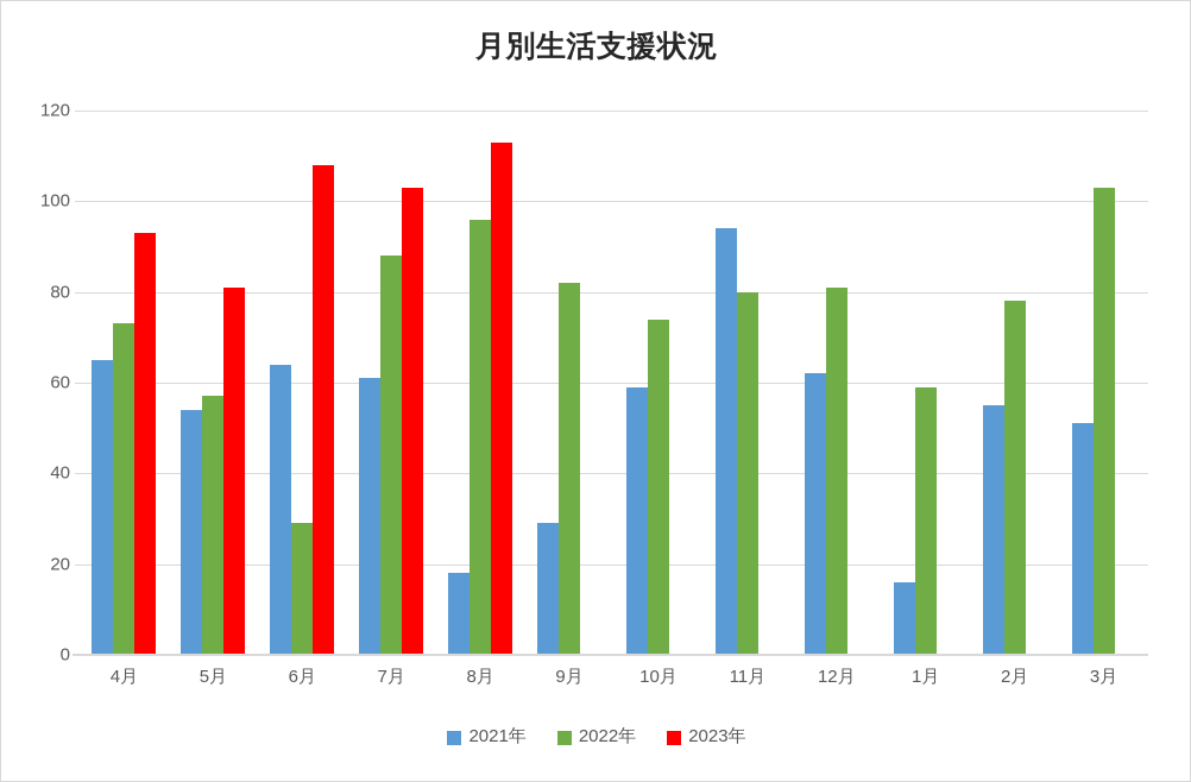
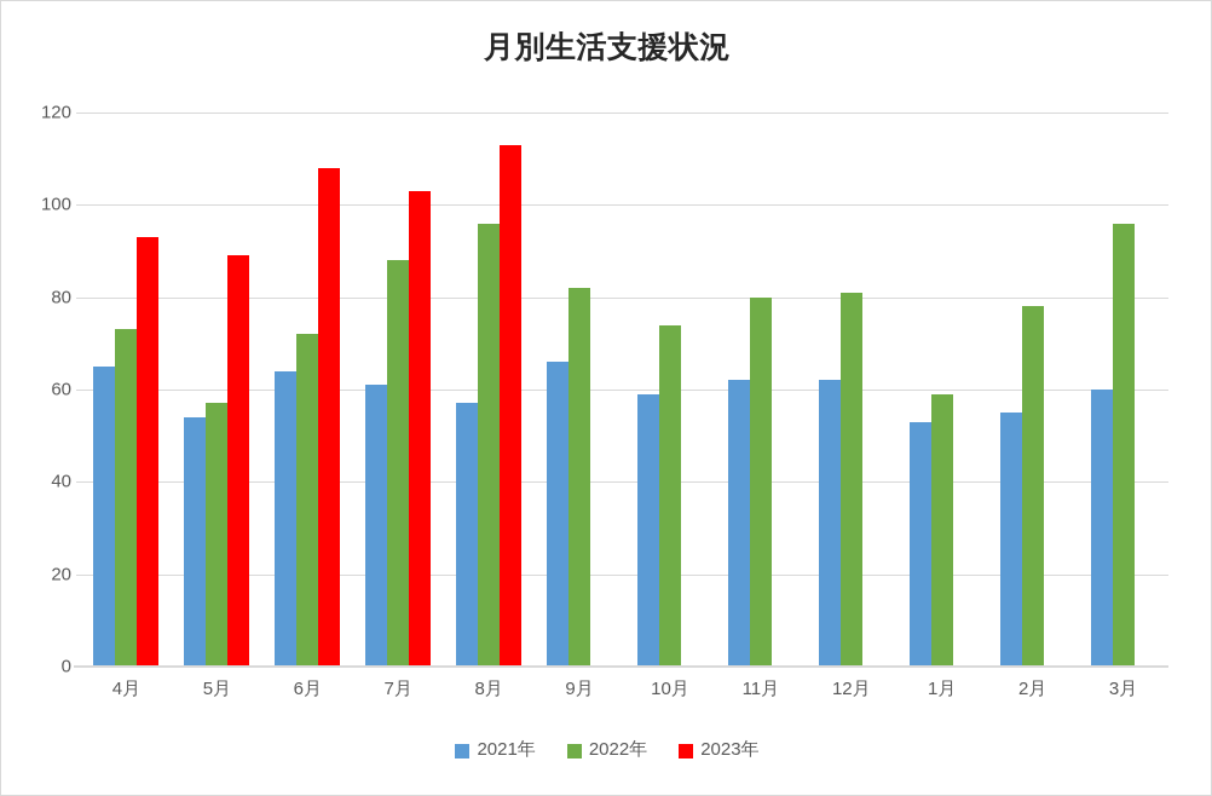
2023年/5月: 81 -> 89
2022年/6月: 29 -> 72
2021年/8月: 18 -> 57
2021年/9月: 29 -> 66
2021年/11月: 94 -> 62
2021年/1月: 16 -> 53
2021年/3月: 51 -> 60
2022年/3月: 103 -> 96
